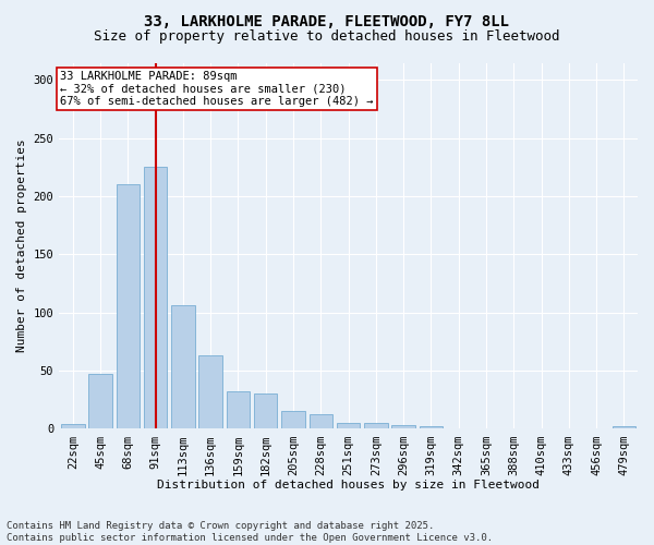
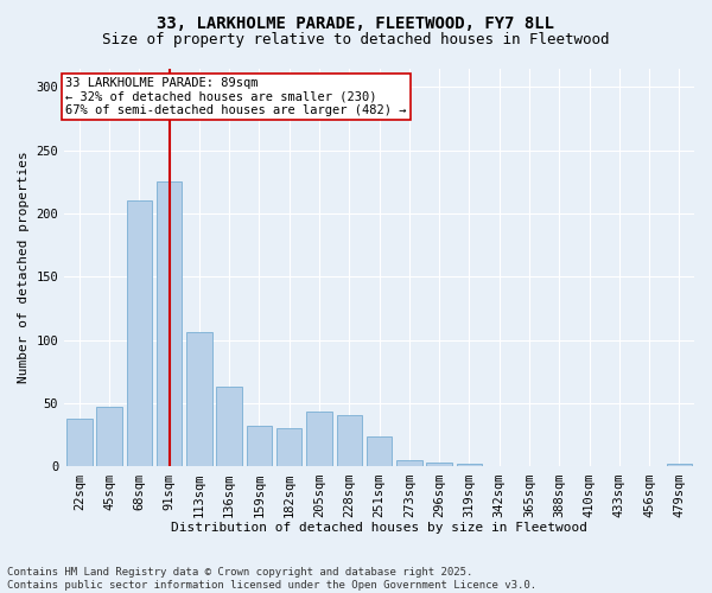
22sqm: 4 -> 38
205sqm: 15 -> 44
228sqm: 13 -> 41
251sqm: 5 -> 24
